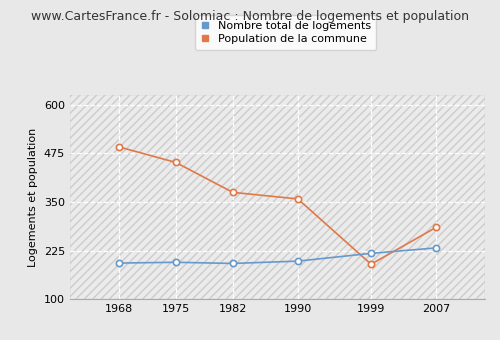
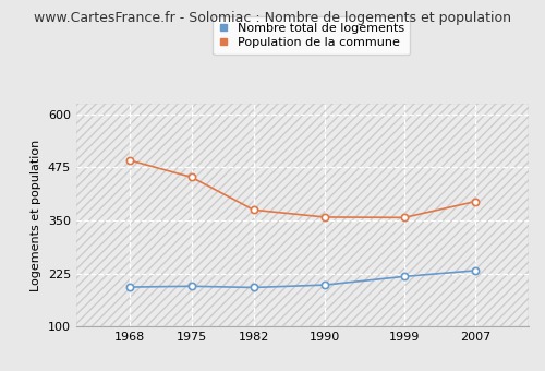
Population de la commune/1999: 190 -> 357
Population de la commune/2007: 285 -> 395
